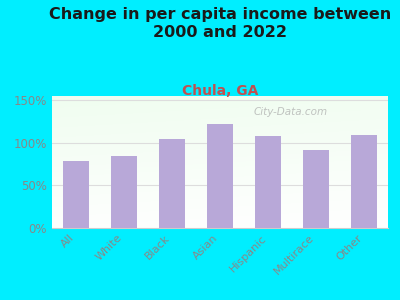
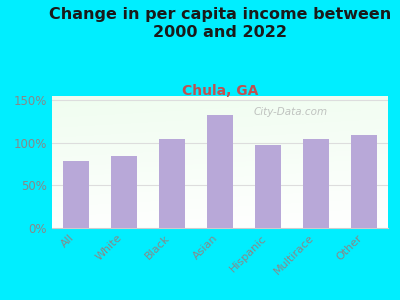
Asian: 122% -> 133%
Hispanic: 108% -> 98%
Multirace: 92% -> 104%
